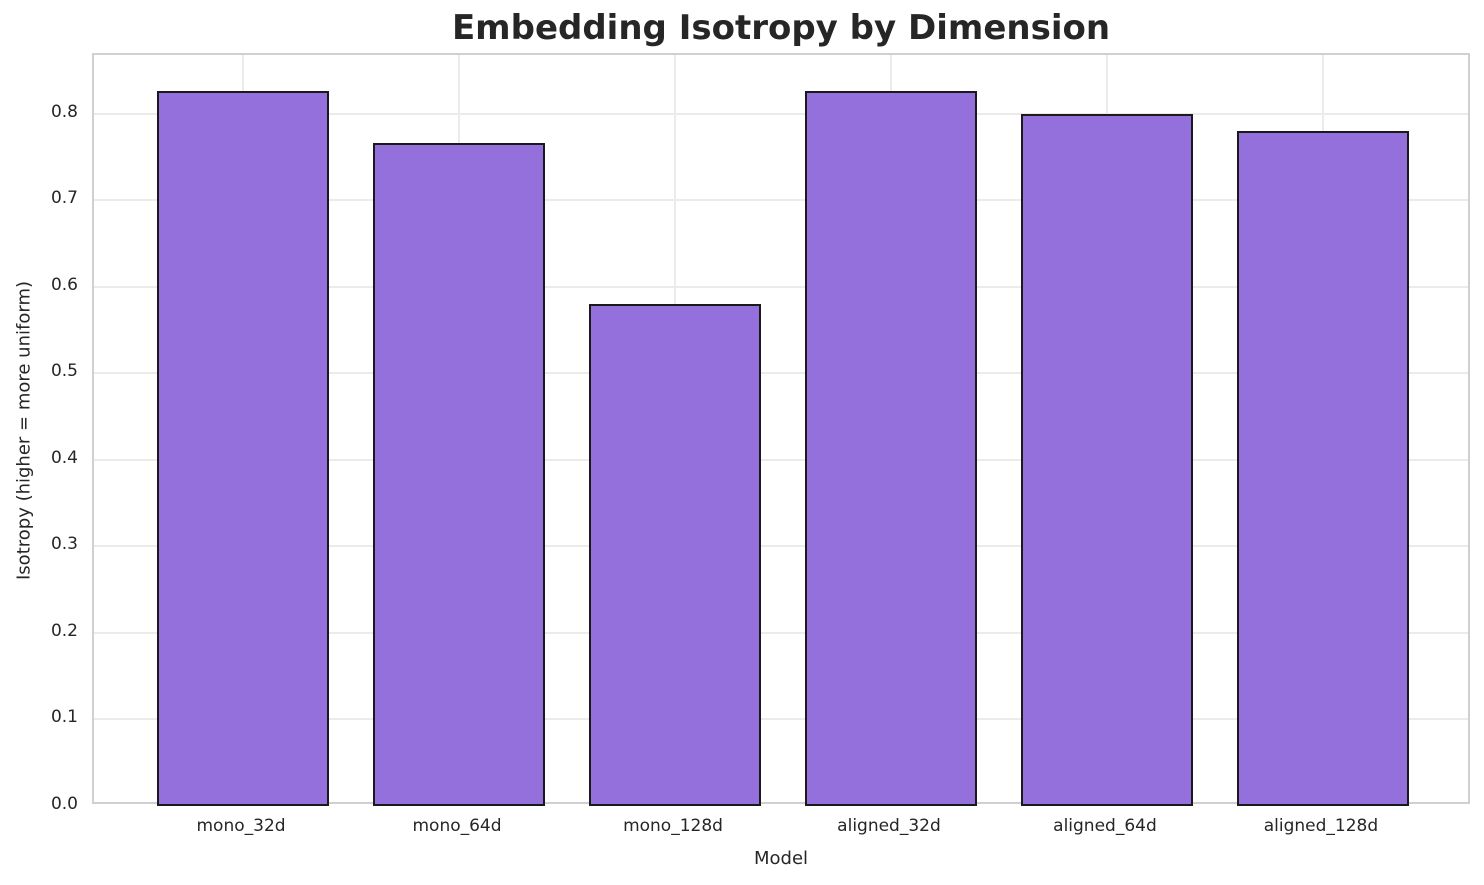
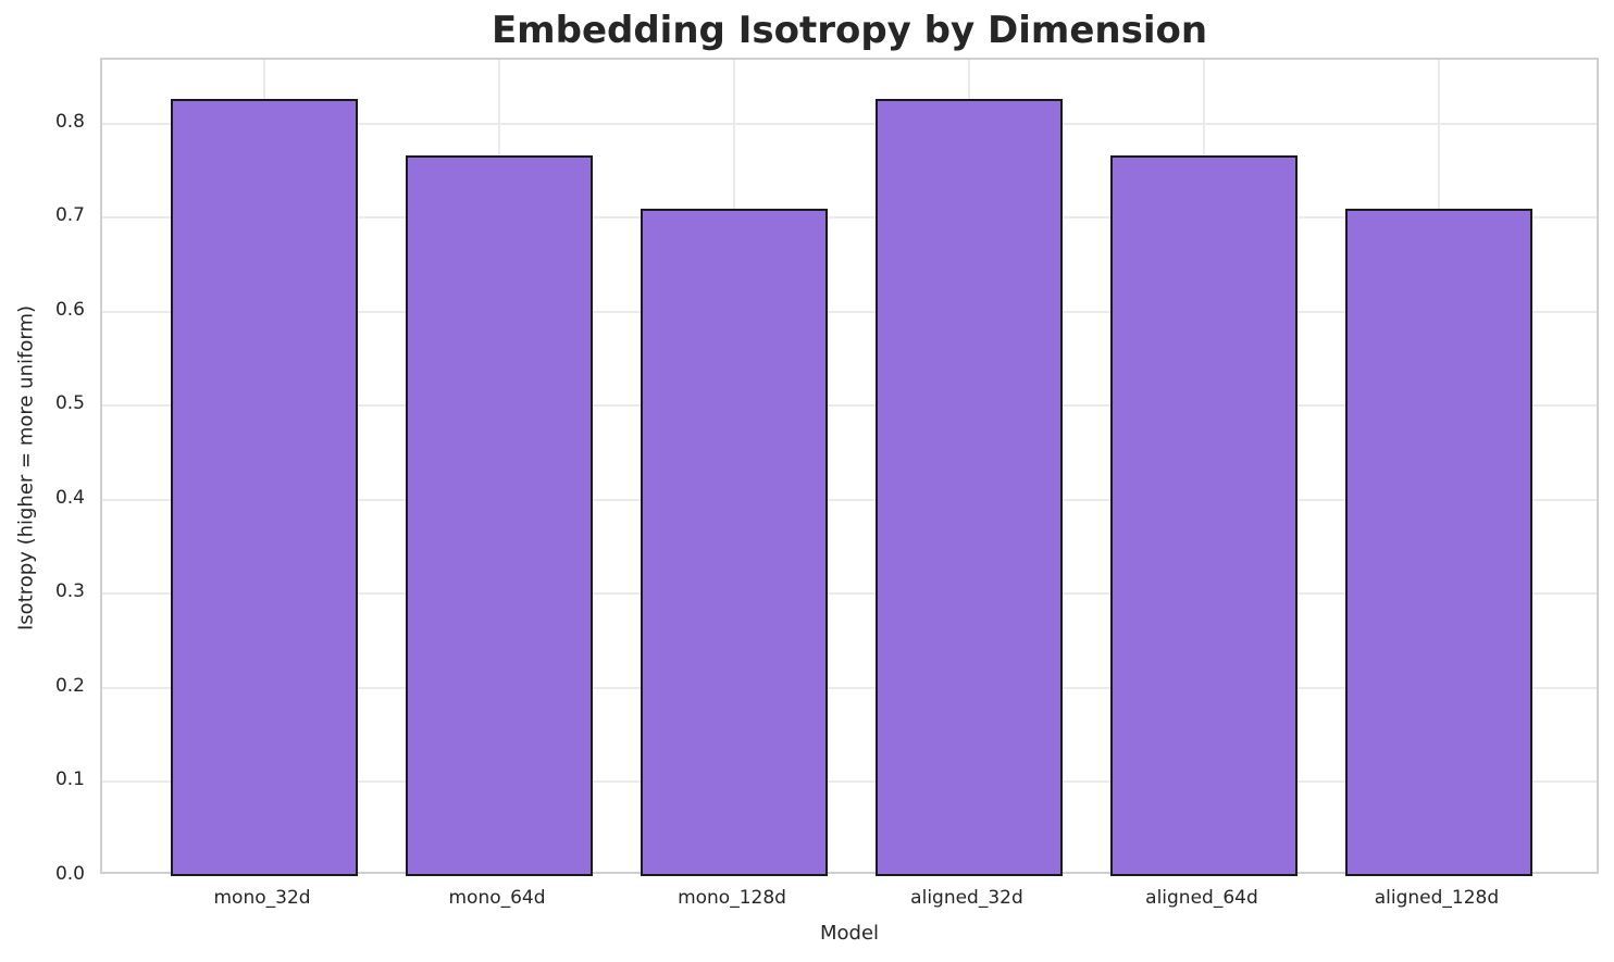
mono_128d: 0.58 -> 0.71
aligned_64d: 0.80 -> 0.77
aligned_128d: 0.78 -> 0.71
